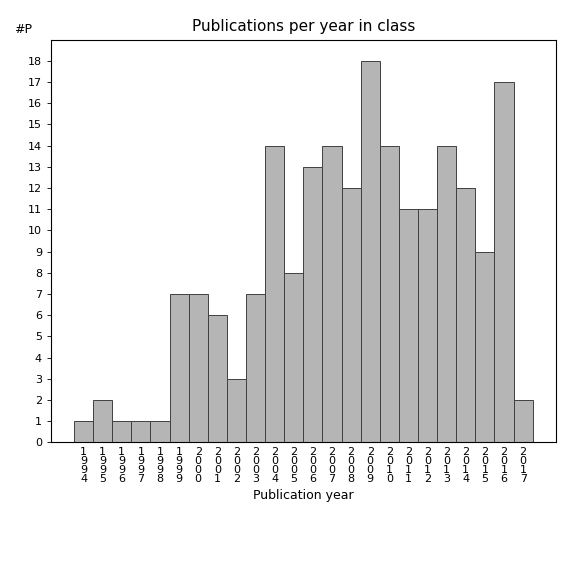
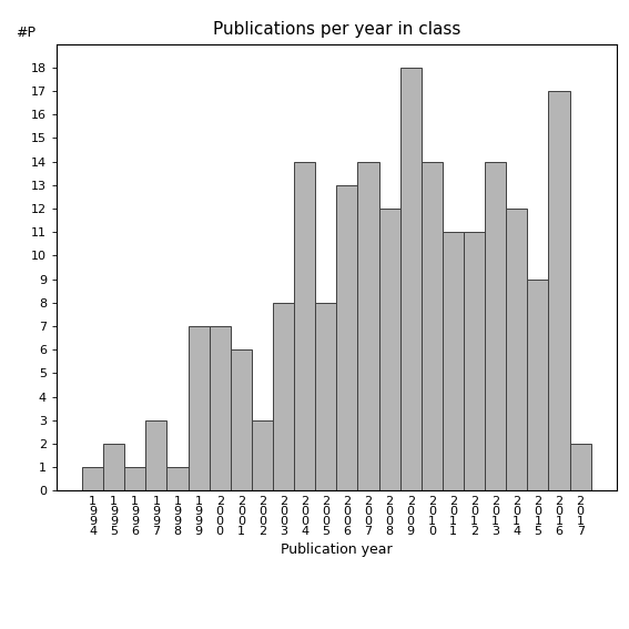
1 9 9 7: 1 -> 3
2 0 0 3: 7 -> 8
